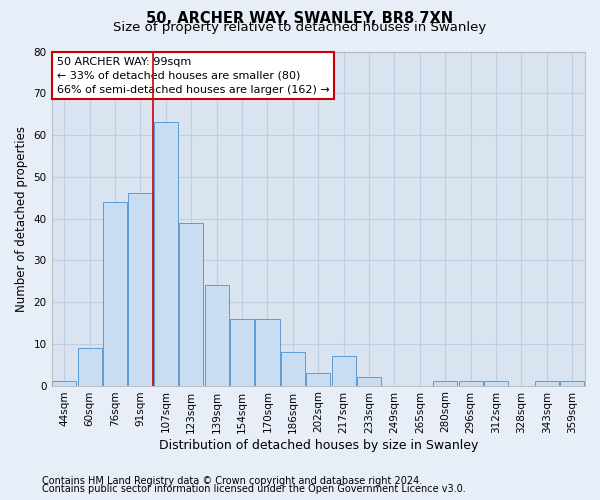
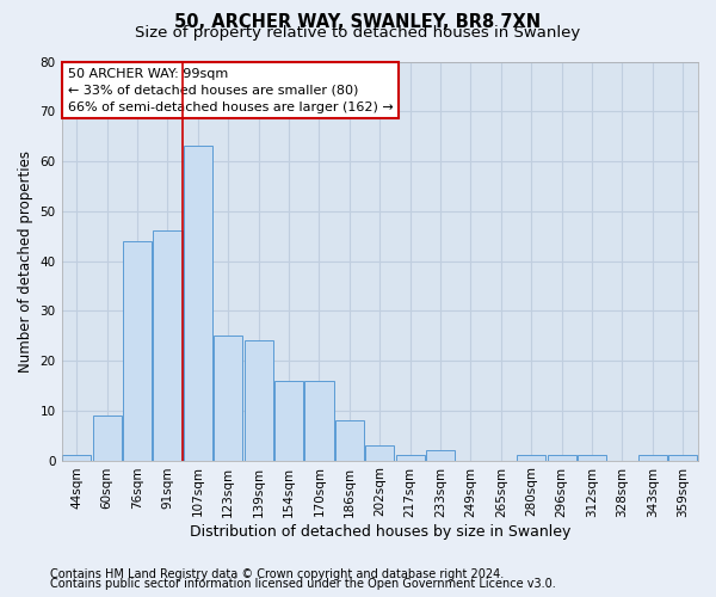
123sqm: 39 -> 25
217sqm: 7 -> 1
